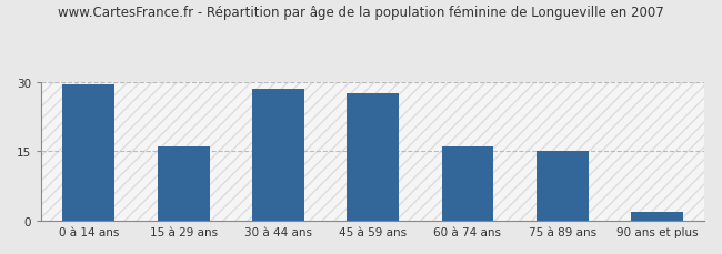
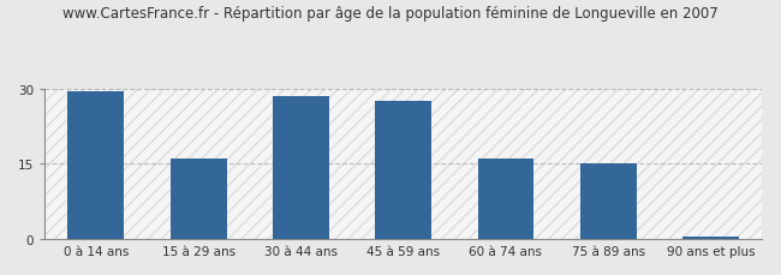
90 ans et plus: 2.0 -> 0.5
